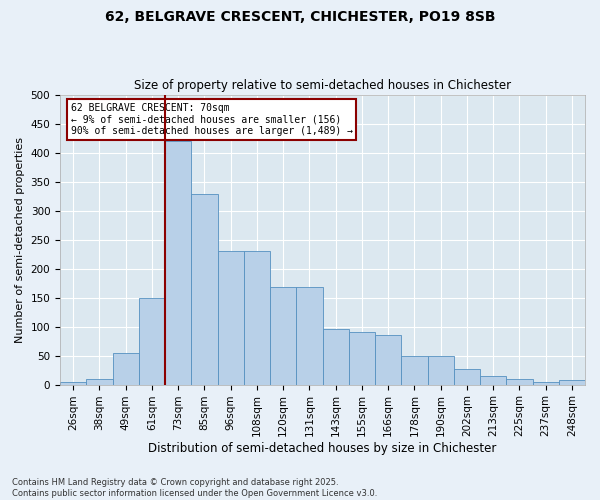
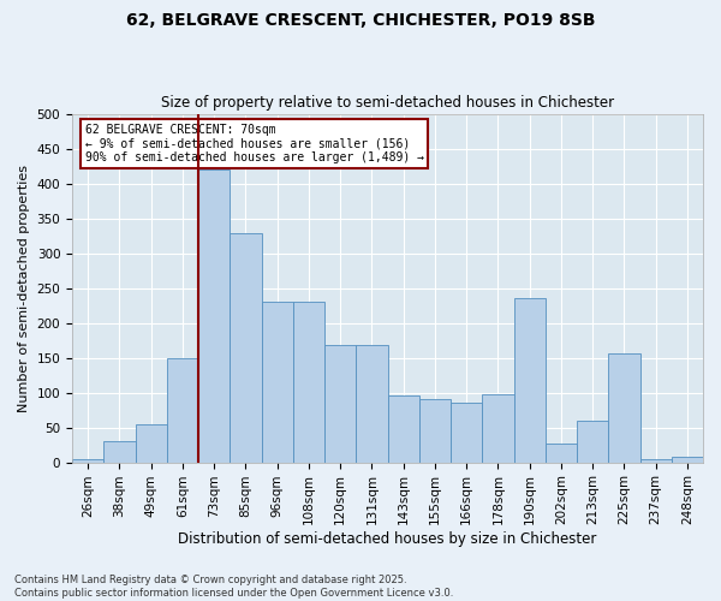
38sqm: 10 -> 30
178sqm: 50 -> 98
190sqm: 50 -> 236
213sqm: 15 -> 60
225sqm: 10 -> 156
